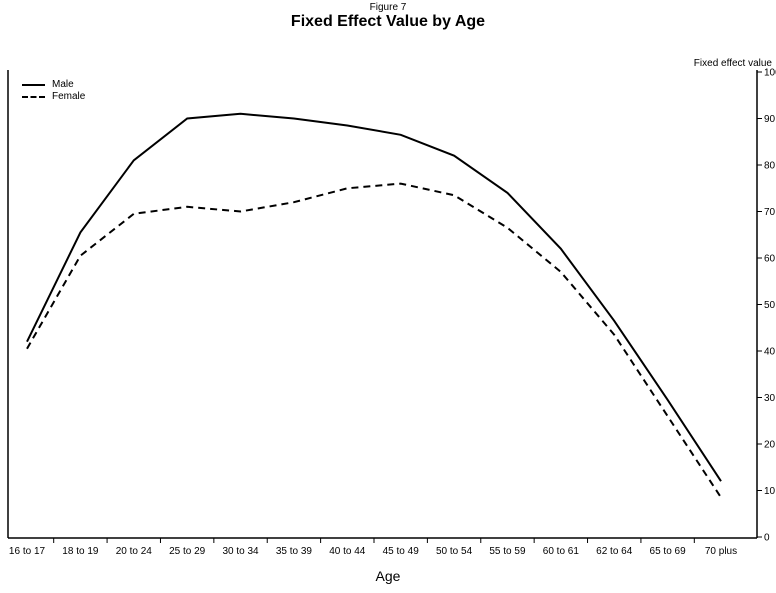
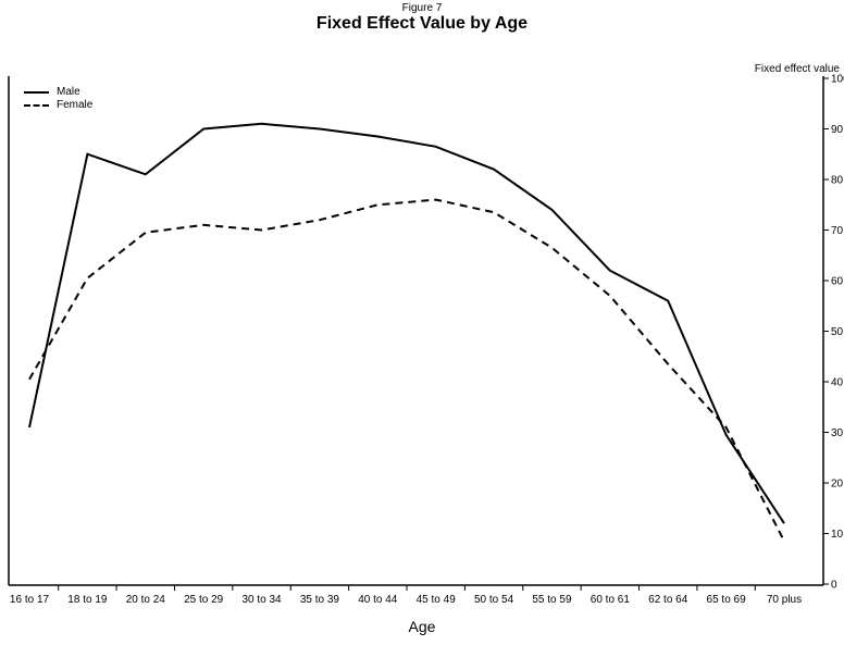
Male/16 to 17: 42 -> 31
Male/18 to 19: 66 -> 85
Male/62 to 64: 46 -> 56
Female/65 to 69: 26 -> 31
